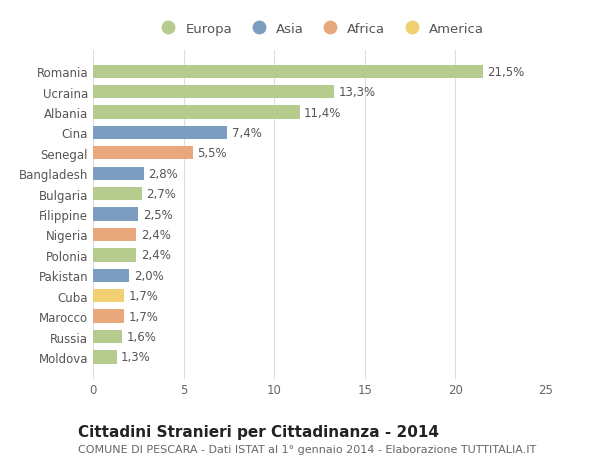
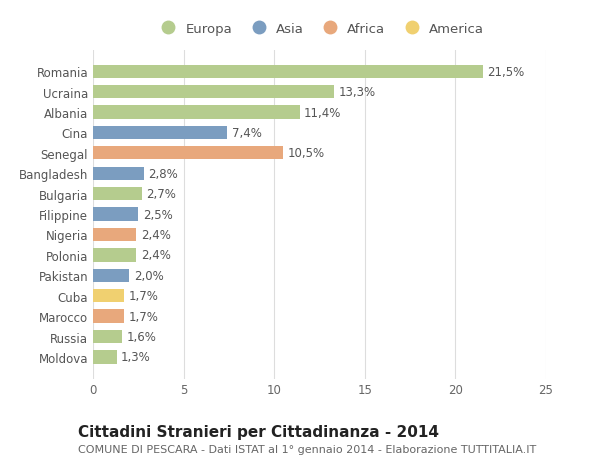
Senegal: 5,5% -> 10,5%
